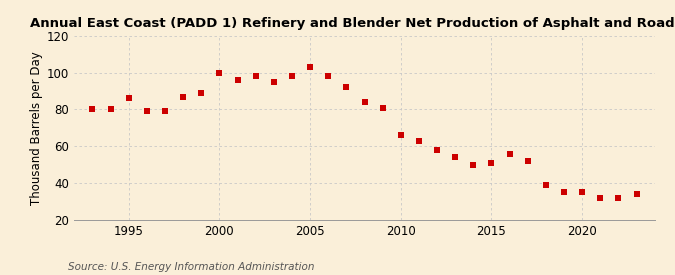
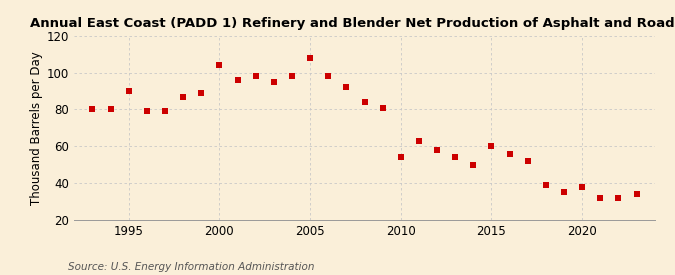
1995: 86 -> 90
2000: 100 -> 104
2005: 103 -> 108
2010: 66 -> 54
2015: 51 -> 60
2020: 35 -> 38
